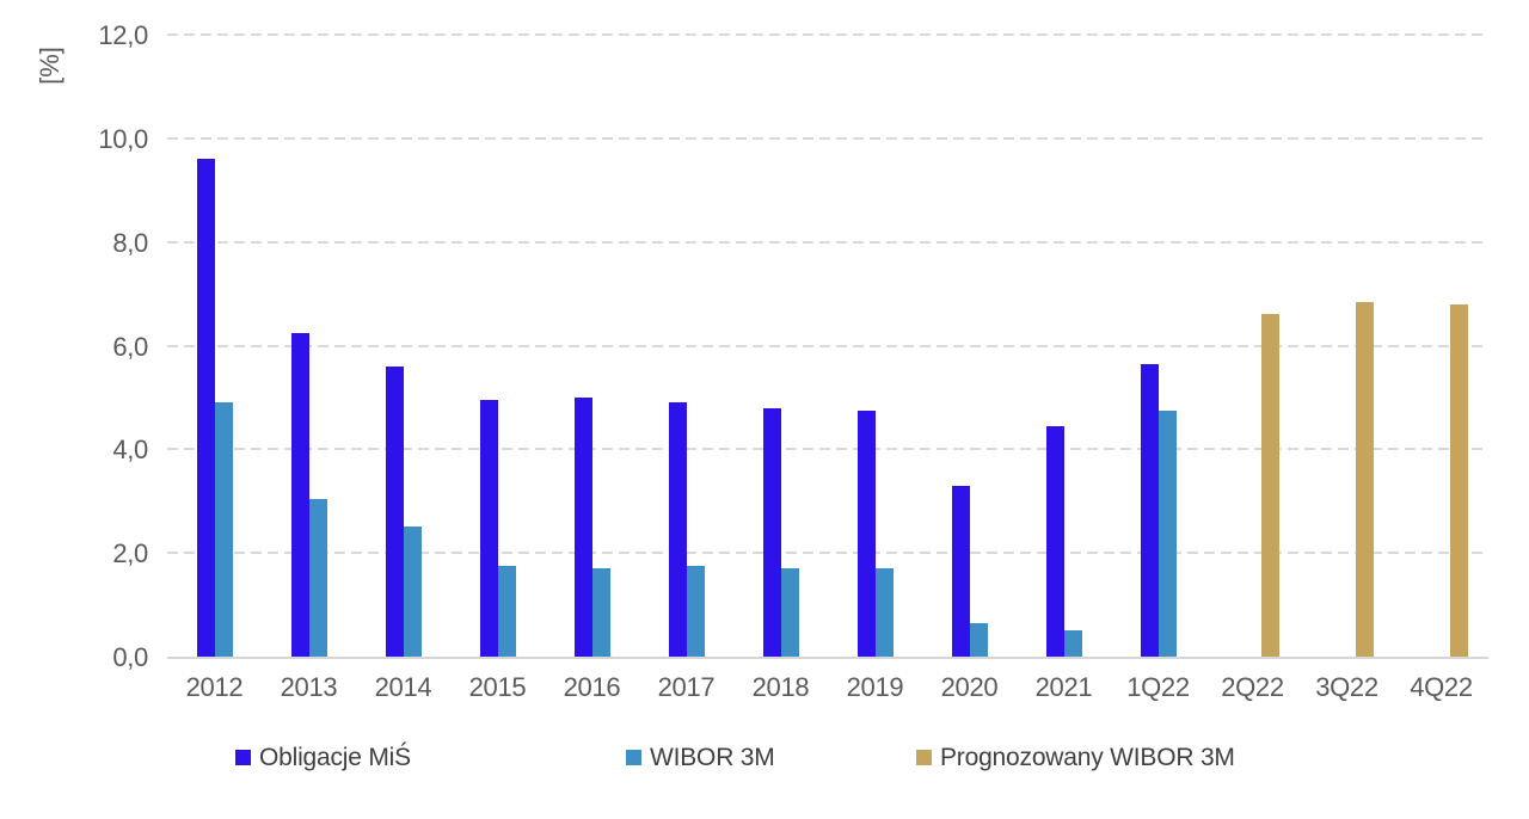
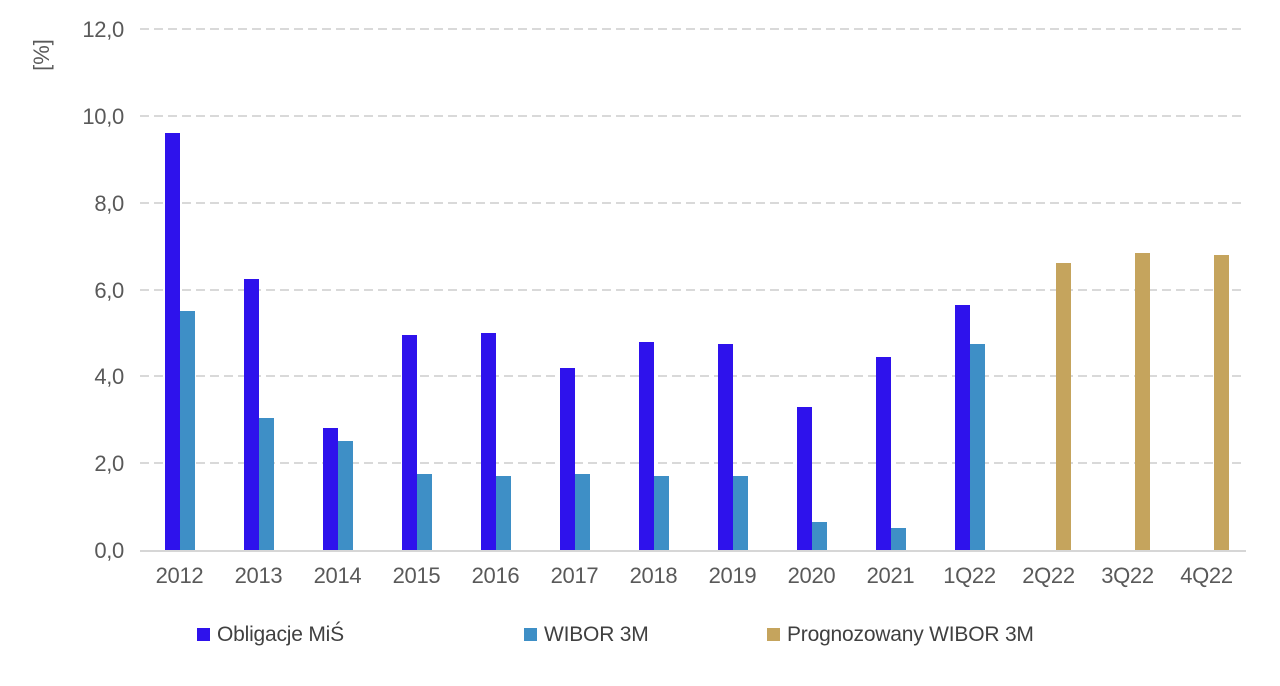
WIBOR 3M/2012: 4,9 -> 5,5
Obligacje MiŚ/2014: 5,6 -> 2,8
Obligacje MiŚ/2017: 4,9 -> 4,2
